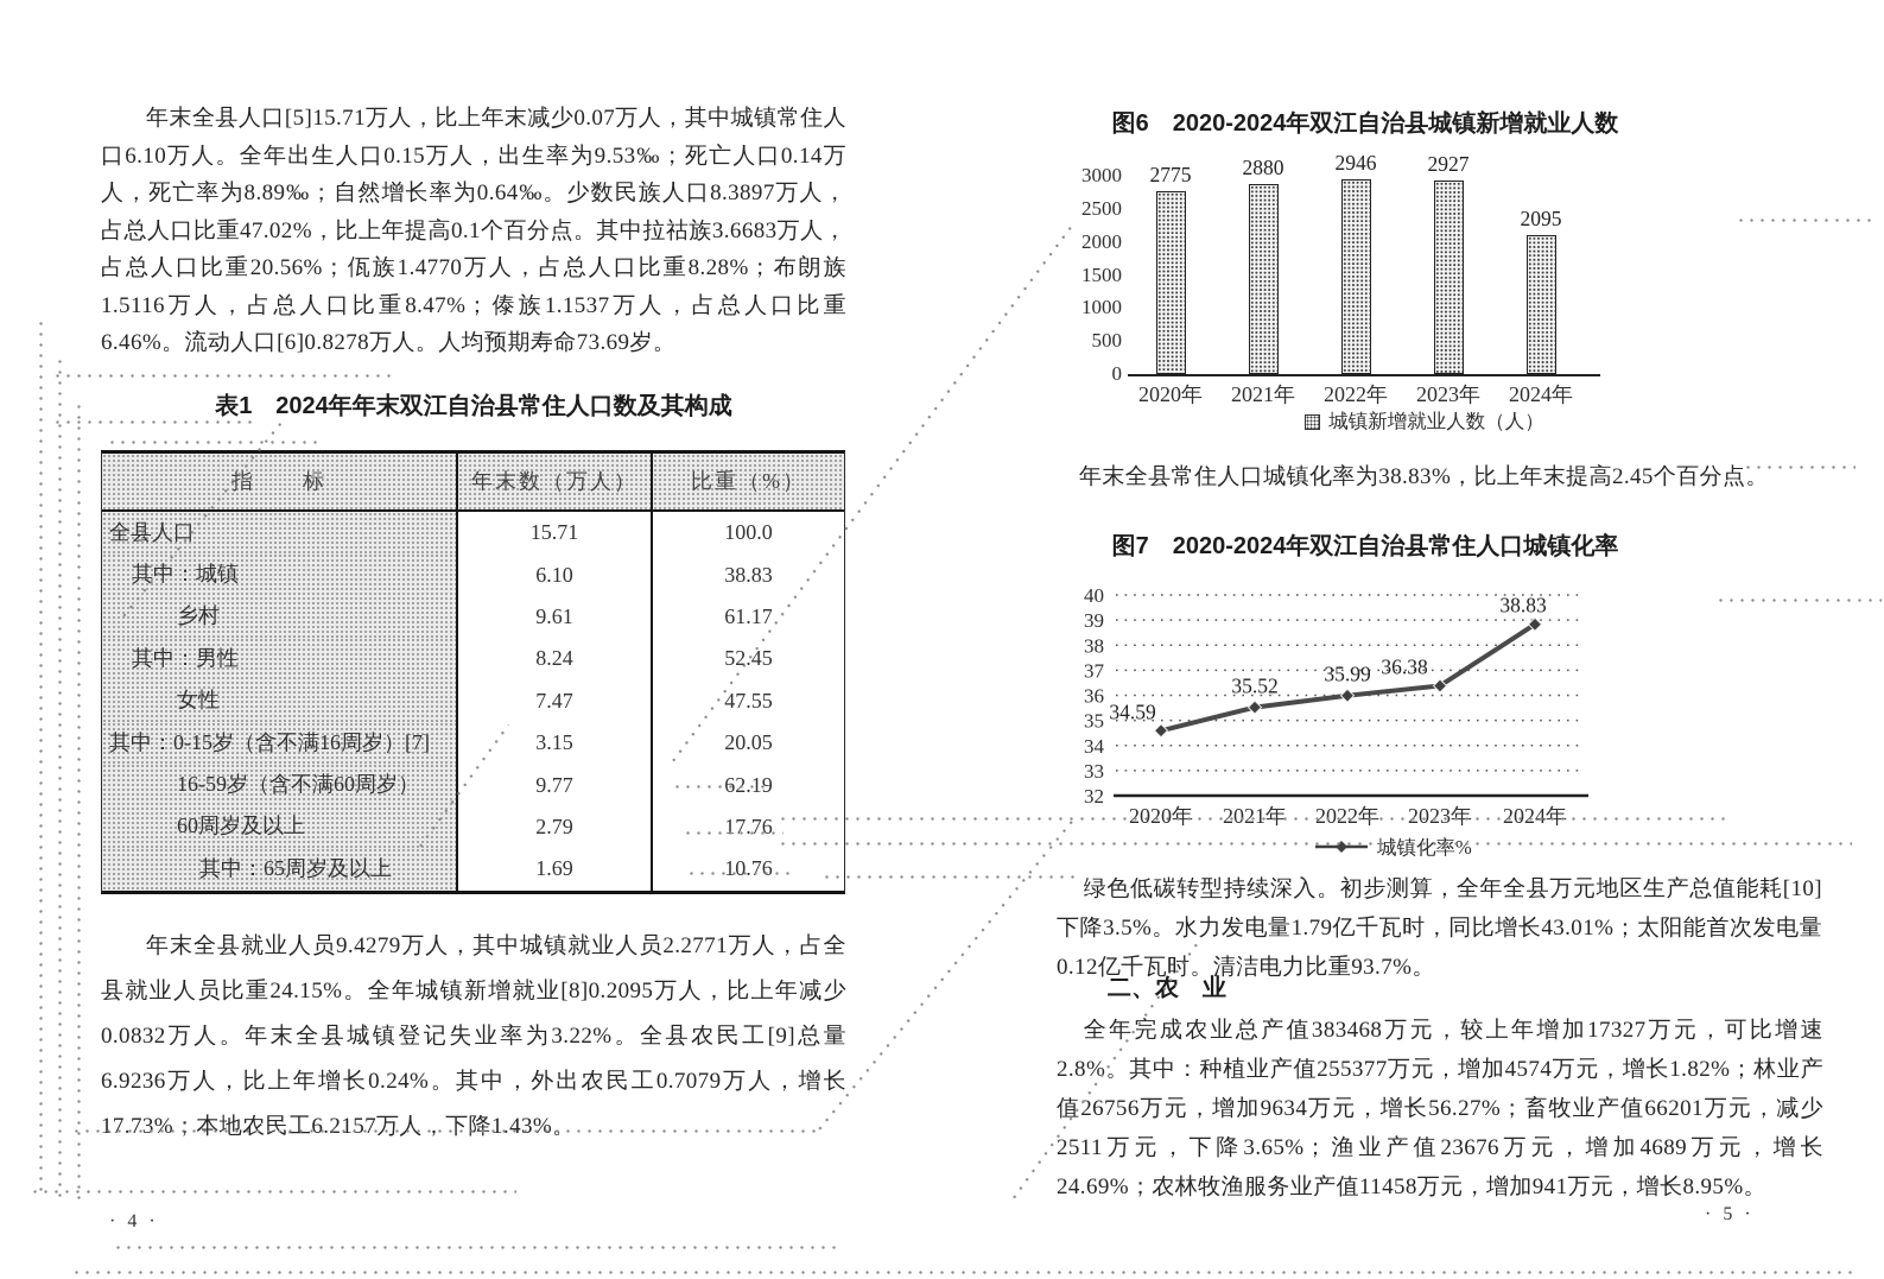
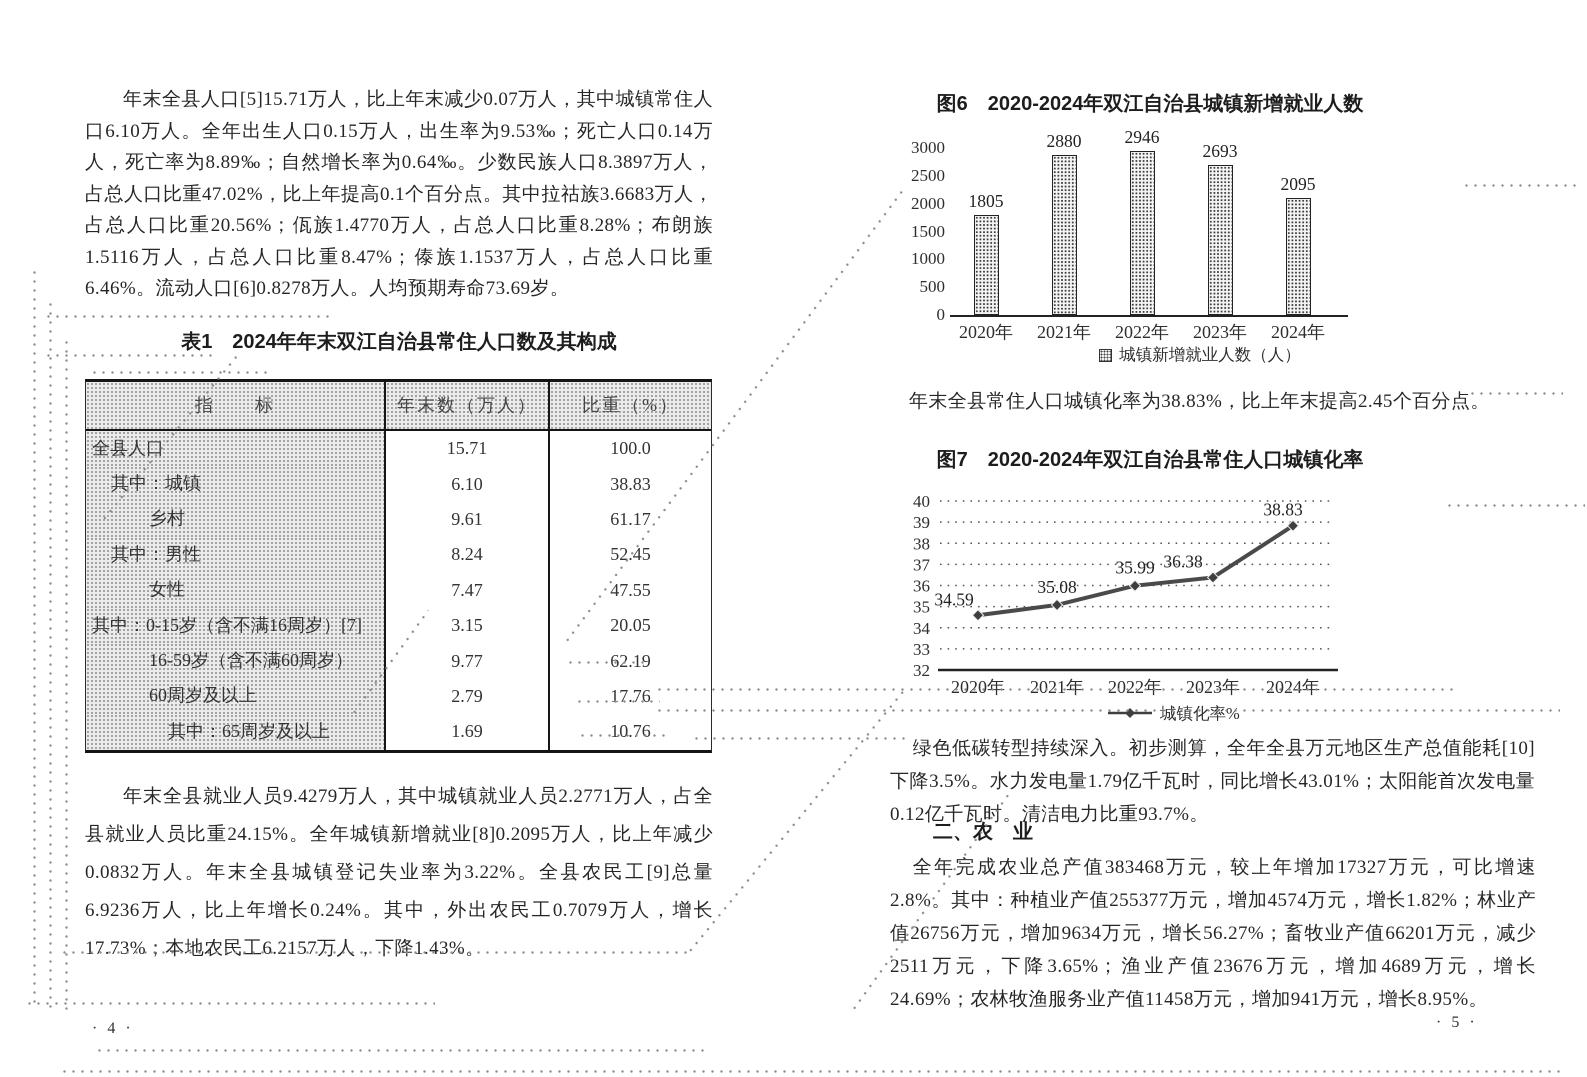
图6 2020-2024年双江自治县城镇新增就业人数/2020年: 2775 -> 1805
图6 2020-2024年双江自治县城镇新增就业人数/2023年: 2927 -> 2693
图7 2020-2024年双江自治县常住人口城镇化率/2021年: 35.52 -> 35.08
